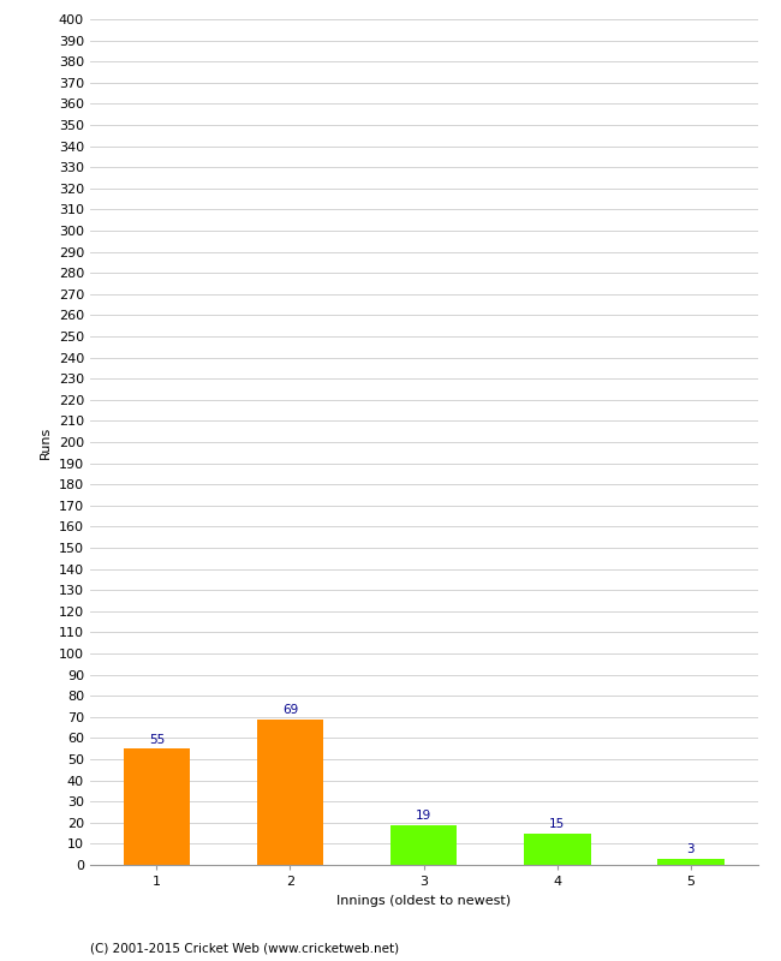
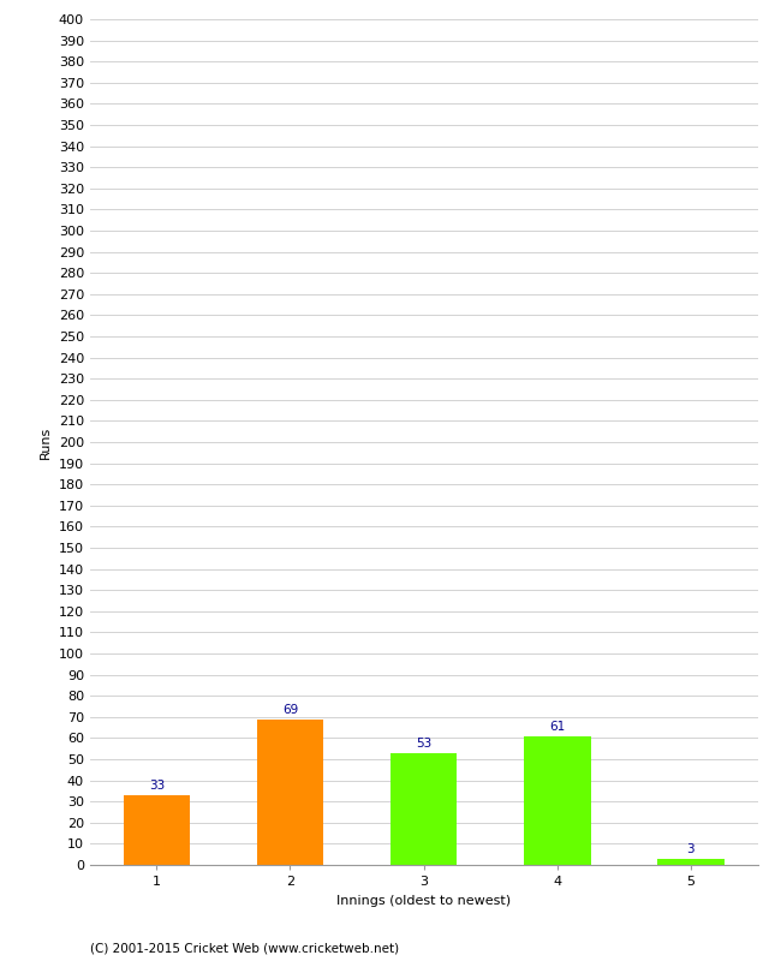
1: 55 -> 33
3: 19 -> 53
4: 15 -> 61
